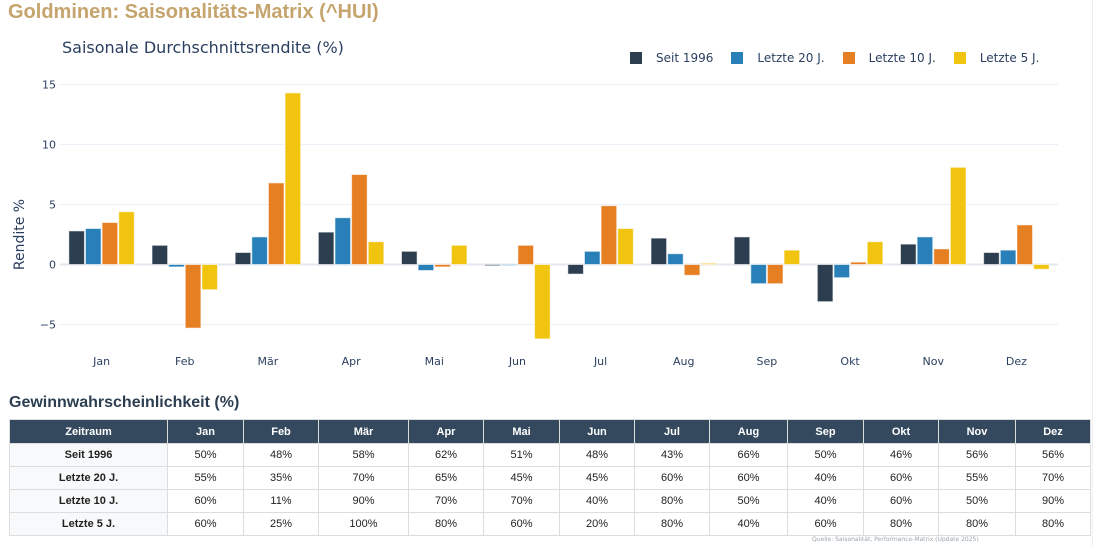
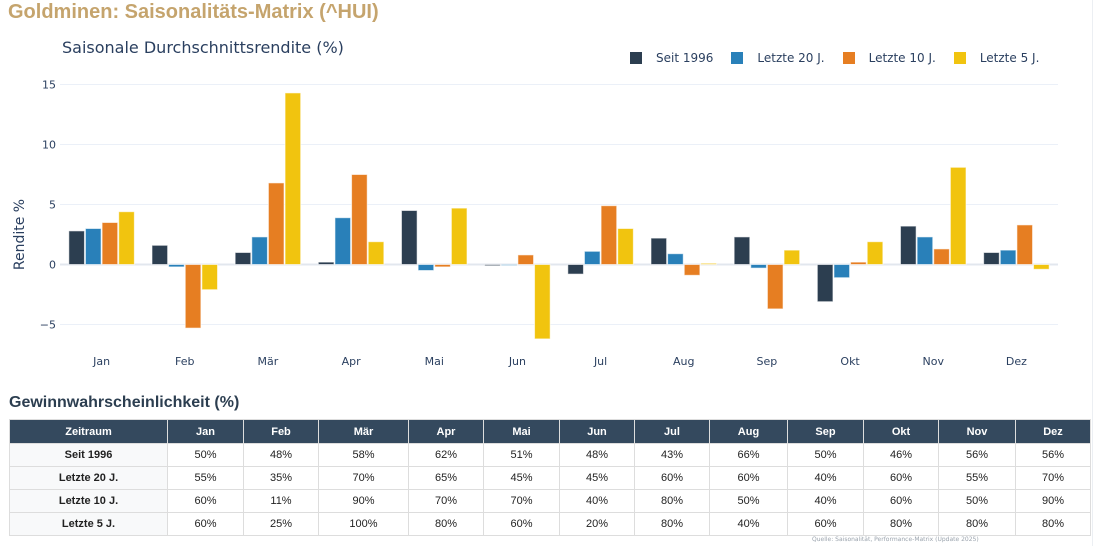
Seit 1996/Apr: 2.7 -> 0.2
Seit 1996/Mai: 1.1 -> 4.5
Letzte 5 J./Mai: 1.6 -> 4.7
Letzte 10 J./Jun: 1.6 -> 0.8
Letzte 20 J./Sep: -1.6 -> -0.3
Letzte 10 J./Sep: -1.6 -> -3.7
Seit 1996/Nov: 1.7 -> 3.2
